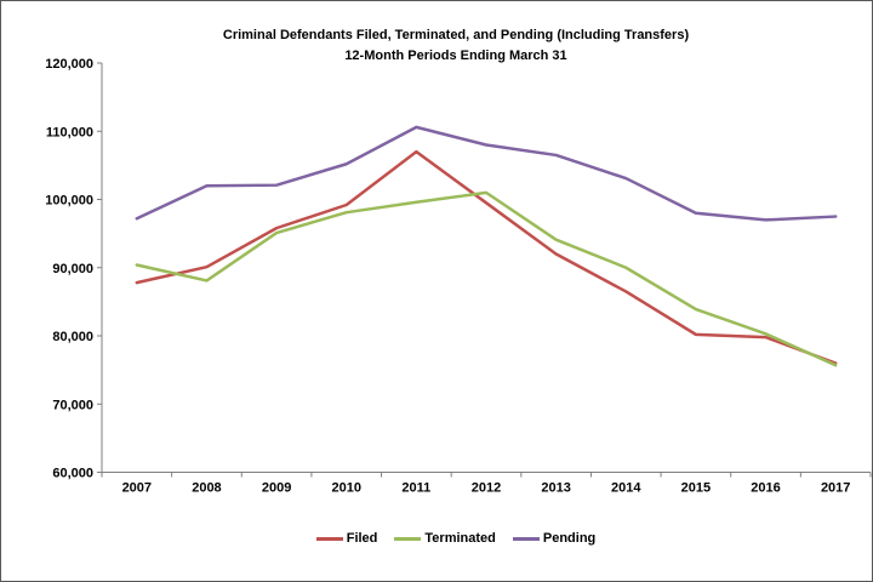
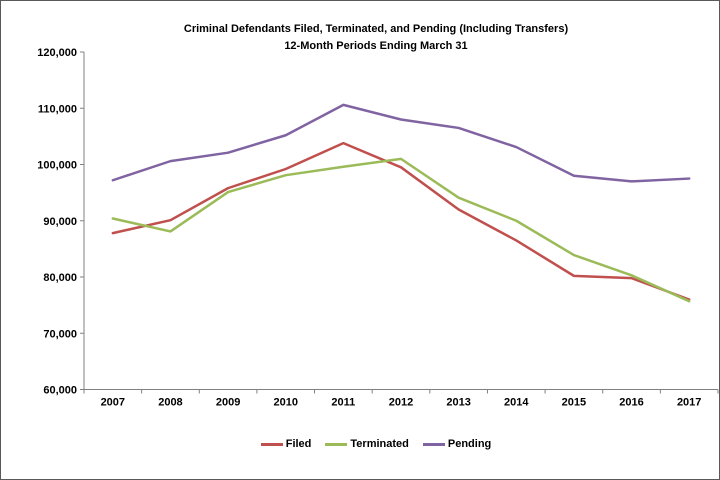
Pending/2008: 102000 -> 101000
Filed/2011: 107000 -> 104000
